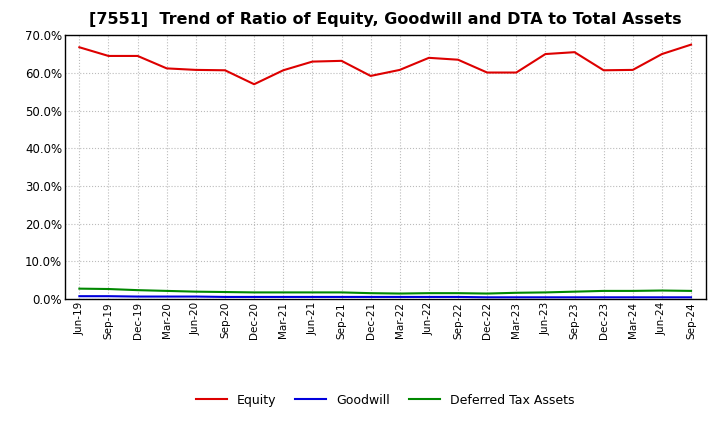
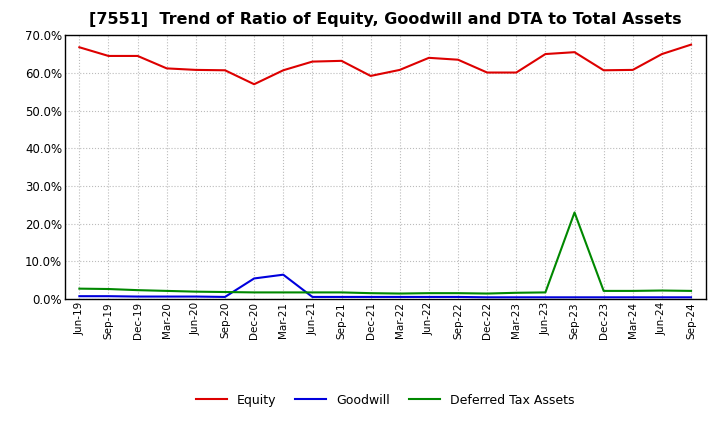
Goodwill/Dec-20: 0.6% -> 5.5%
Goodwill/Mar-21: 0.6% -> 6.5%
Deferred Tax Assets/Sep-23: 2.0% -> 23.0%
